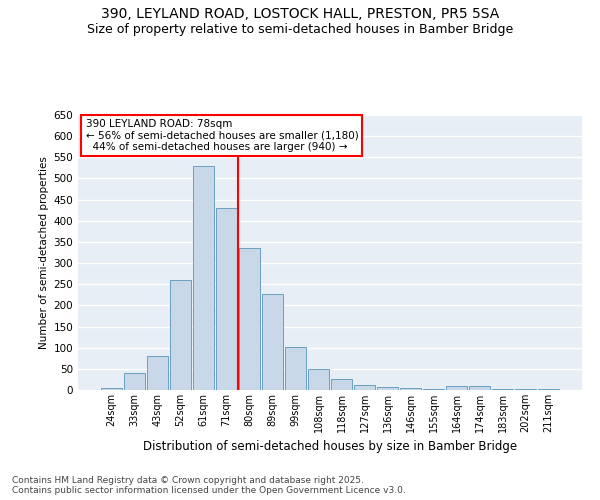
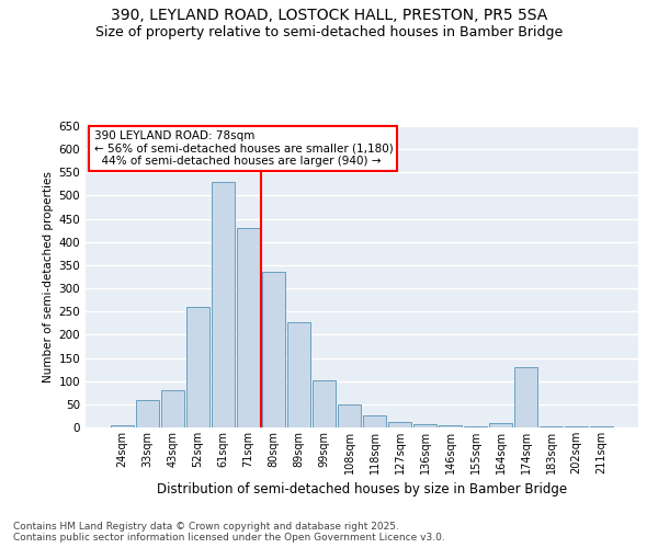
33sqm: 40 -> 60
174sqm: 10 -> 130
